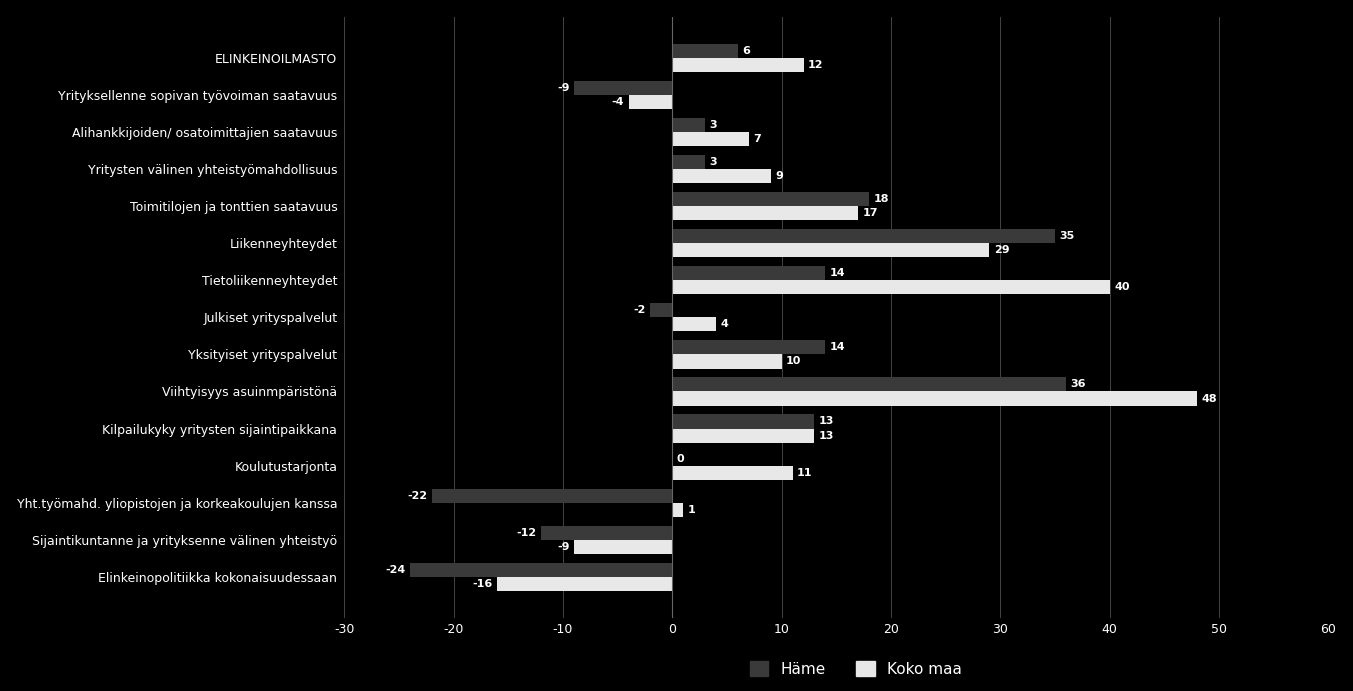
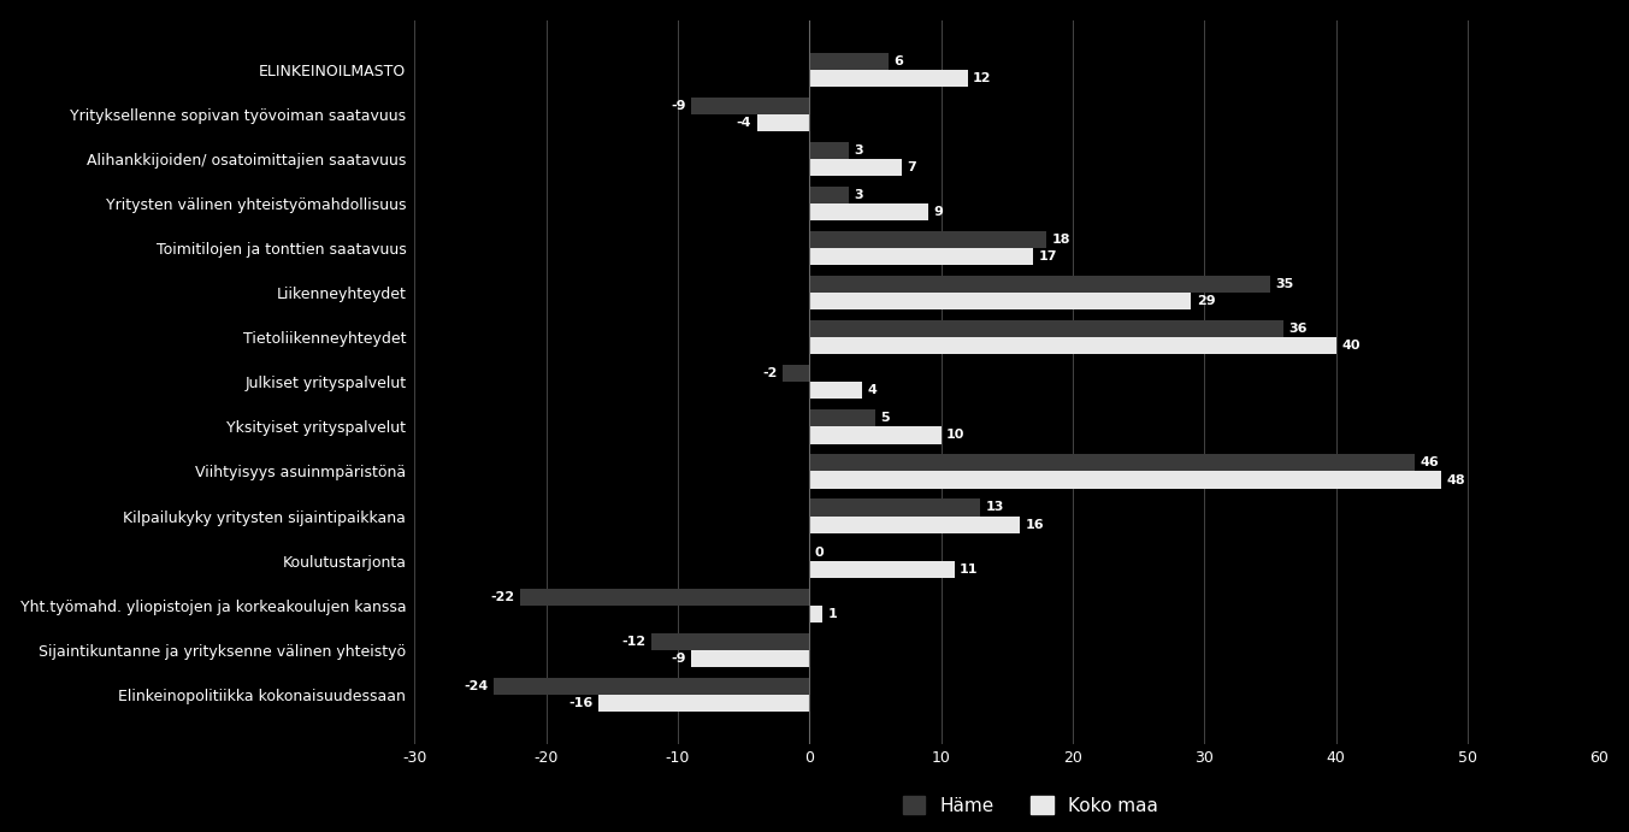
Häme/Tietoliikenneyhteydet: 14 -> 36
Häme/Yksityiset yrityspalvelut: 14 -> 5
Häme/Viihtyisyys asuinmpäristönä: 36 -> 46
Koko maa/Kilpailukyky yritysten sijaintipaikkana: 13 -> 16
